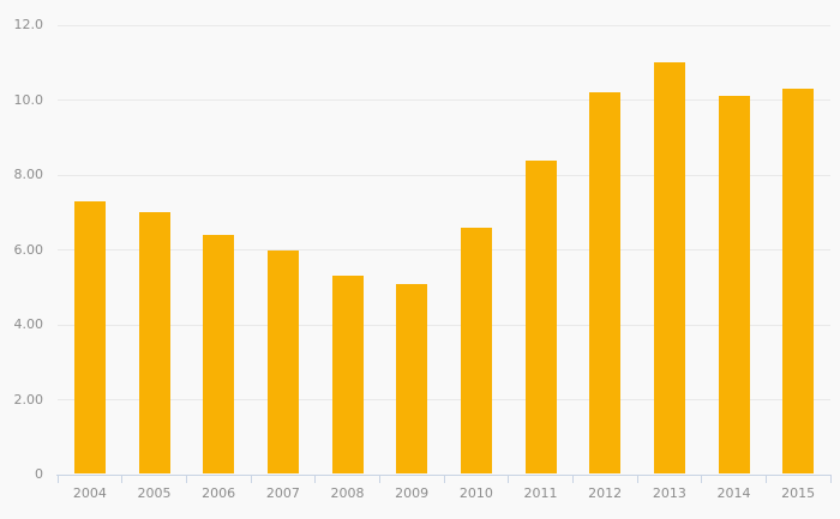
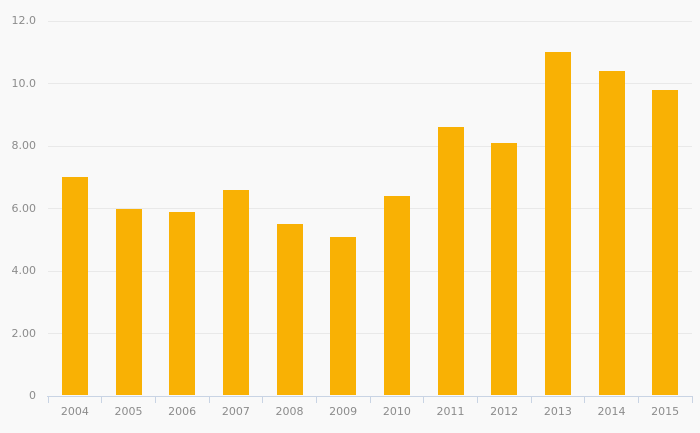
2004: 7.3 -> 7.0
2005: 7.0 -> 6.0
2006: 6.4 -> 5.9
2007: 6.0 -> 6.6
2008: 5.3 -> 5.5
2010: 6.6 -> 6.4
2011: 8.4 -> 8.6
2012: 10.2 -> 8.1
2014: 10.1 -> 10.4
2015: 10.3 -> 9.8
